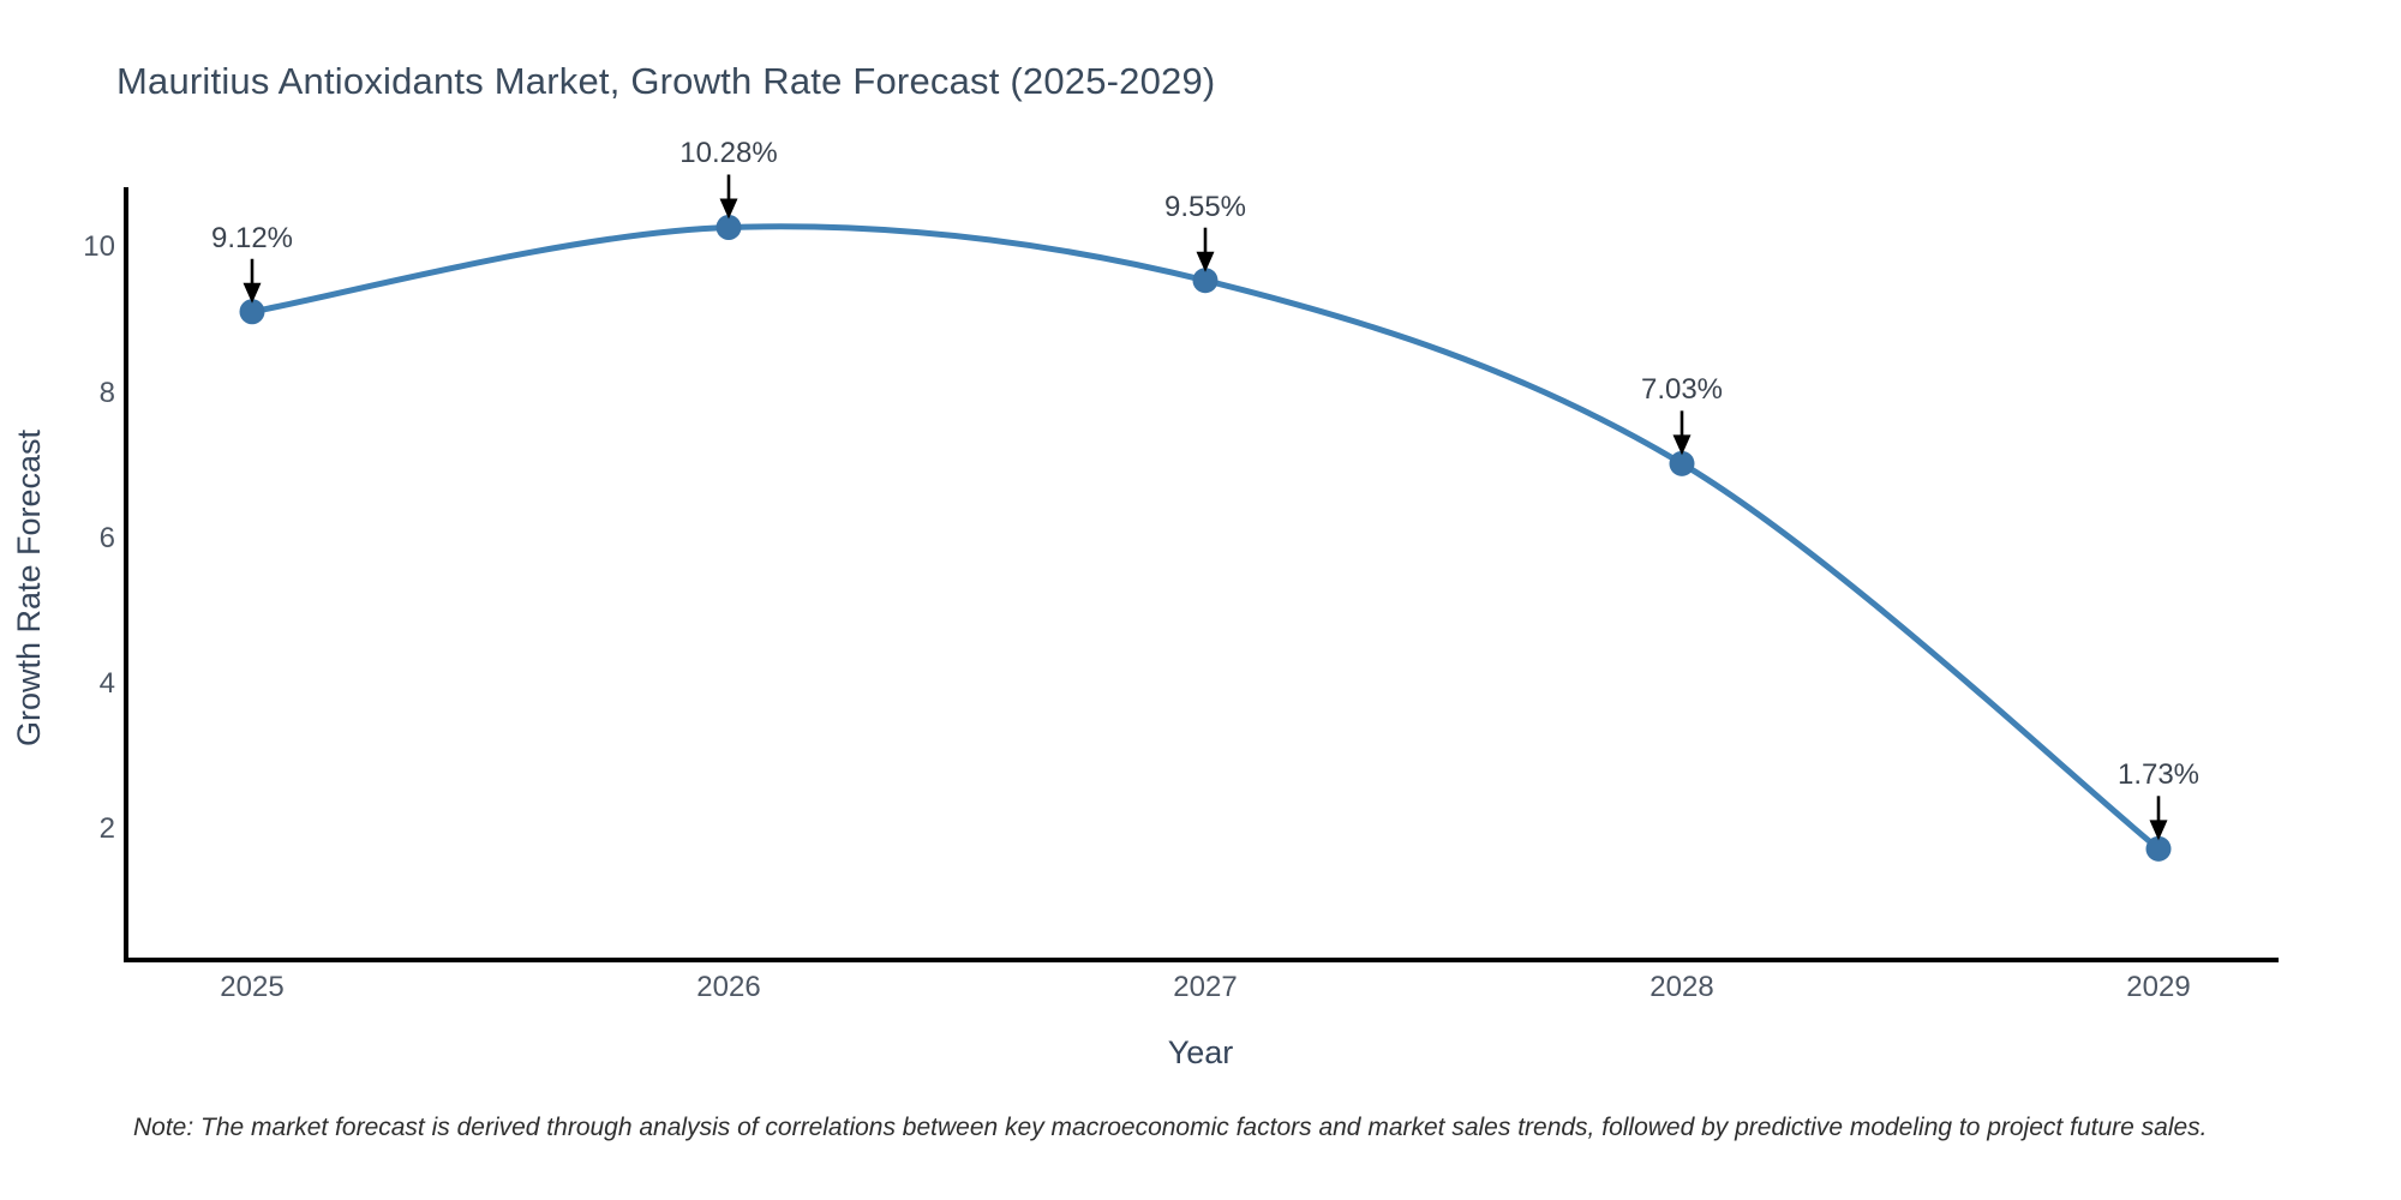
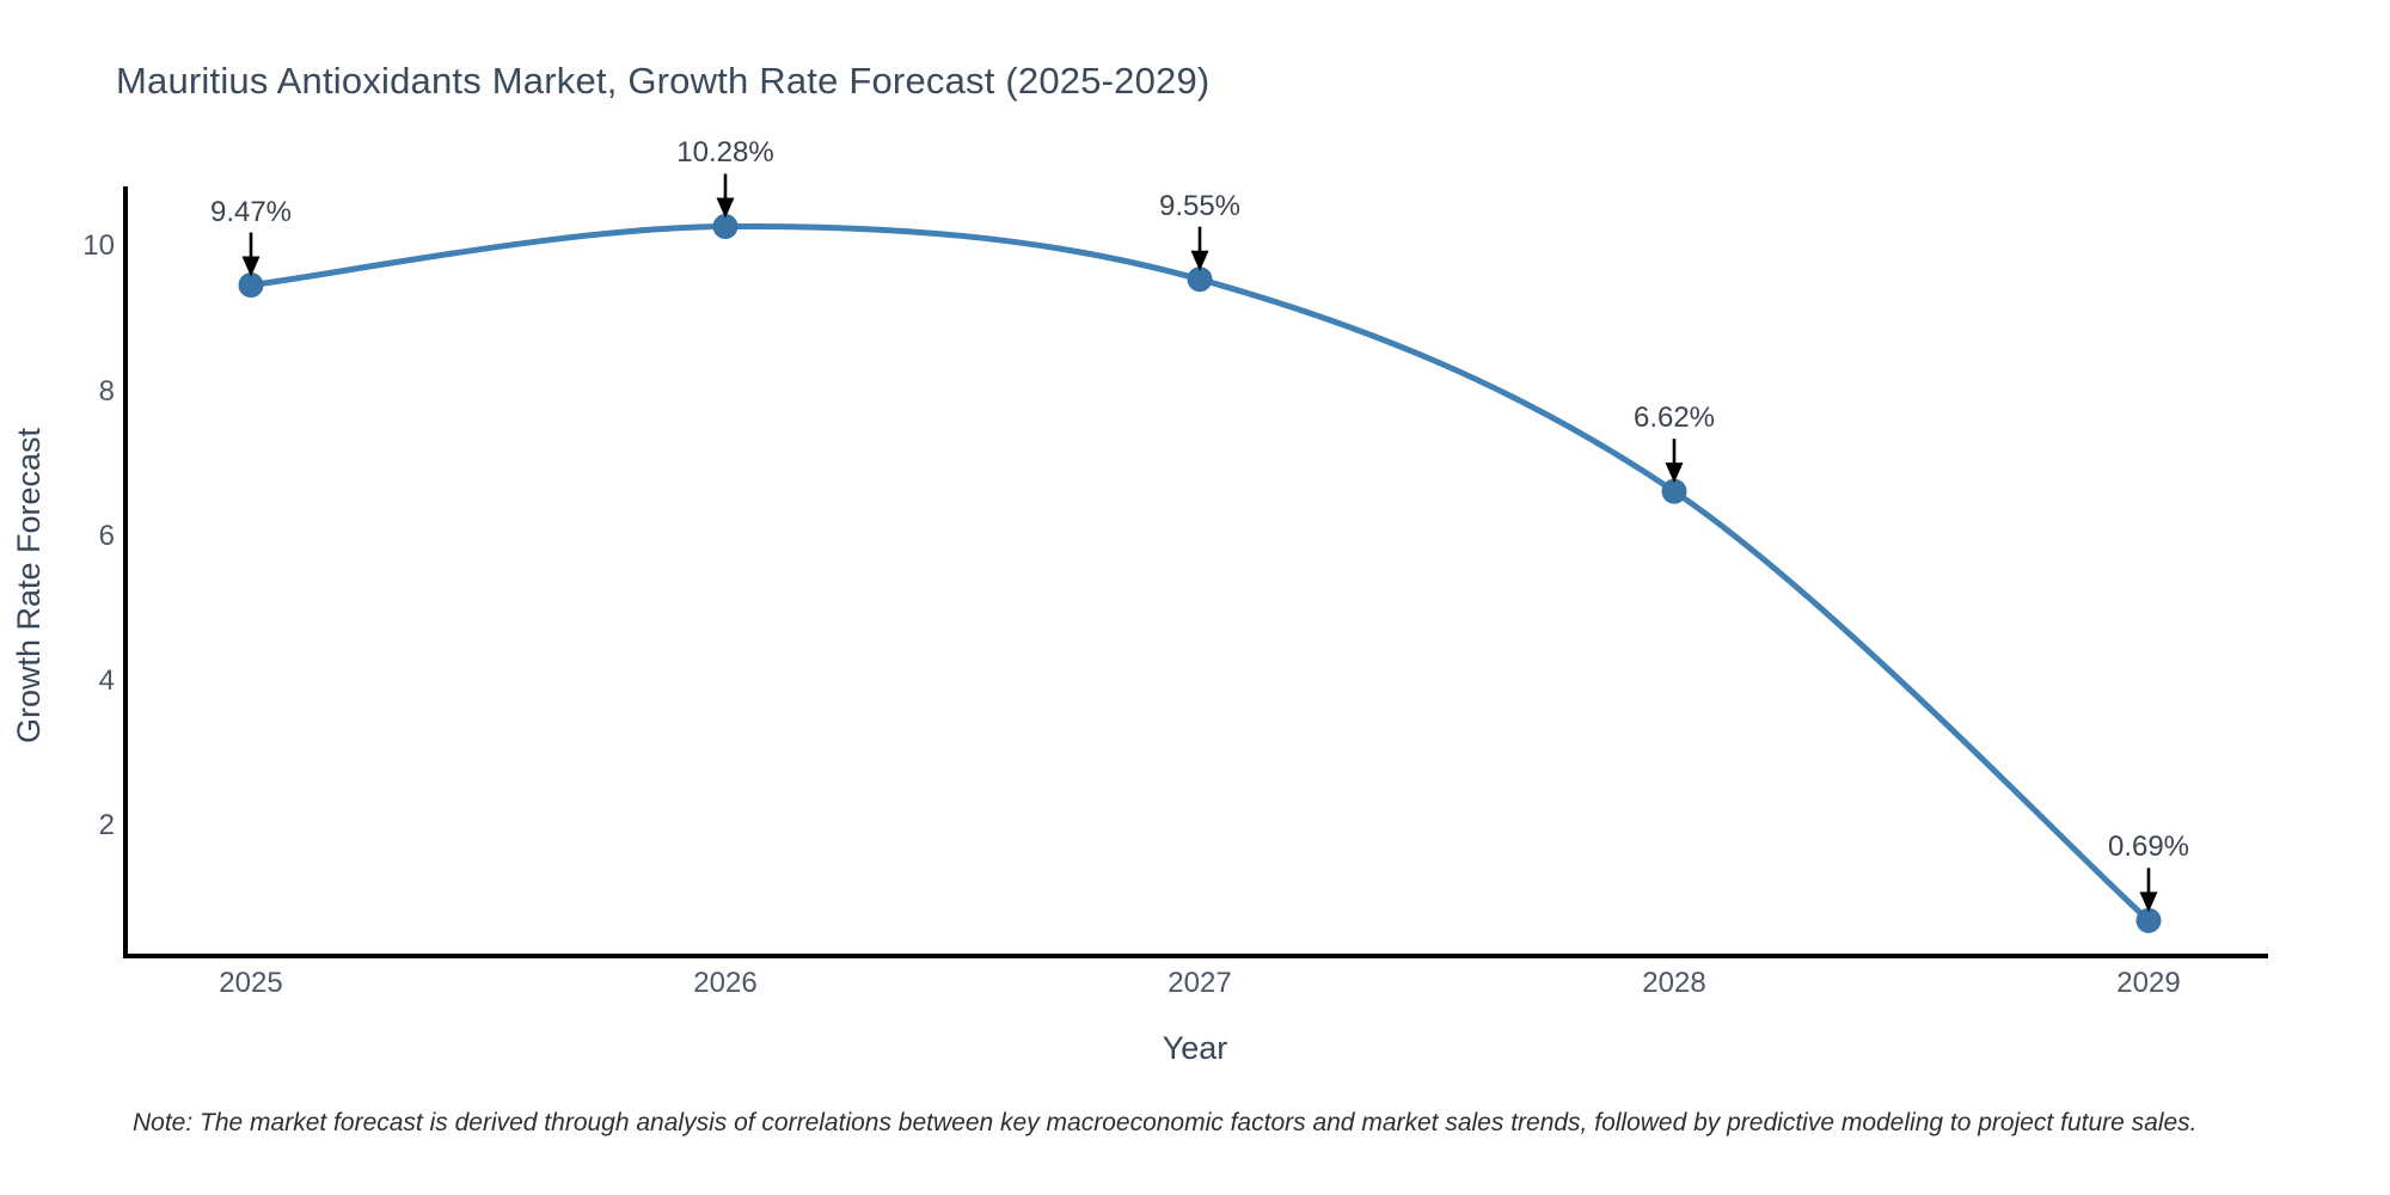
2025: 9.12% -> 9.47%
2028: 7.03% -> 6.62%
2029: 1.73% -> 0.69%
